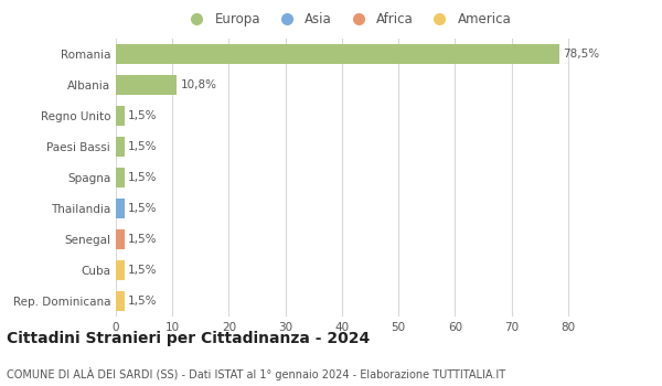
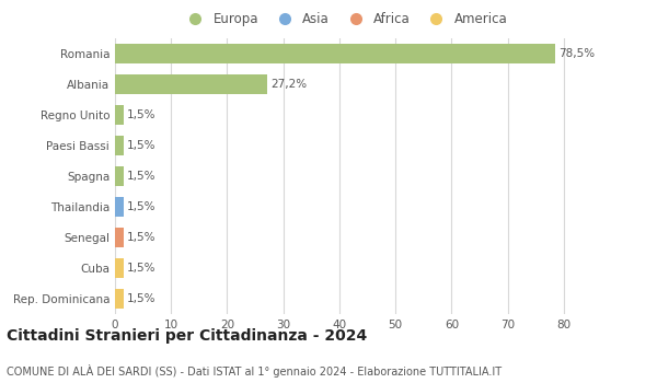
Albania: 10,8% -> 27,2%
